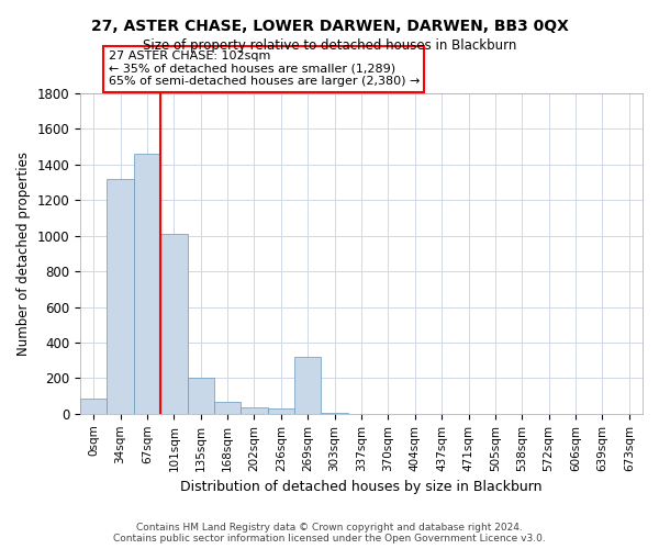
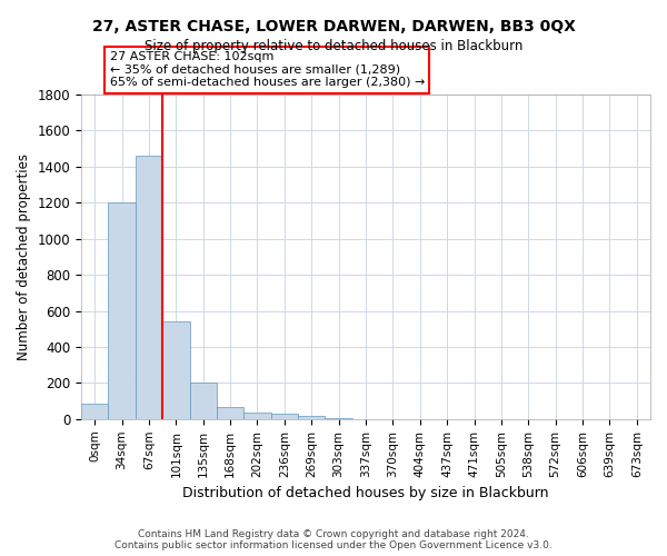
34sqm: 1320 -> 1200
101sqm: 1010 -> 540
269sqm: 320 -> 20
